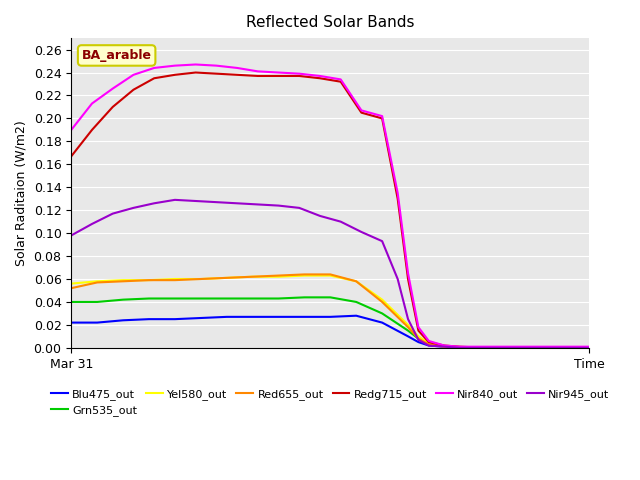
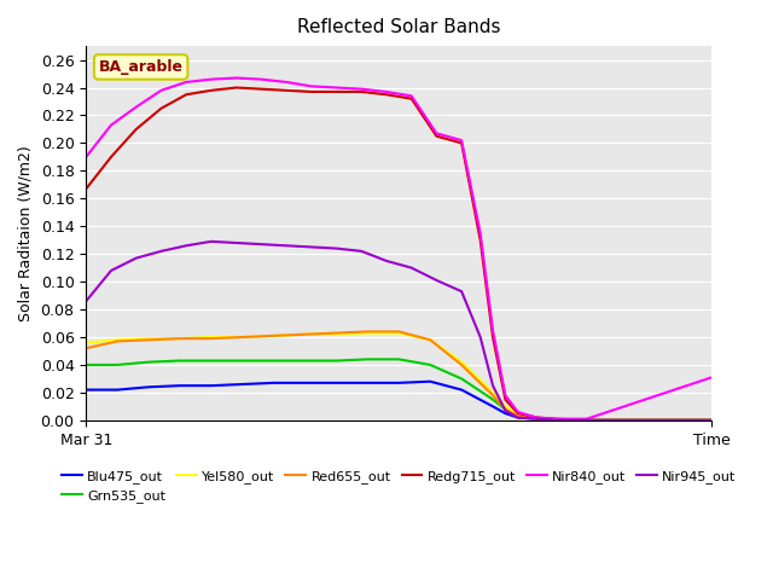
Nir945_out/Mar 31: 0.098 -> 0.086
Nir840_out/Time: 0.001 -> 0.031
